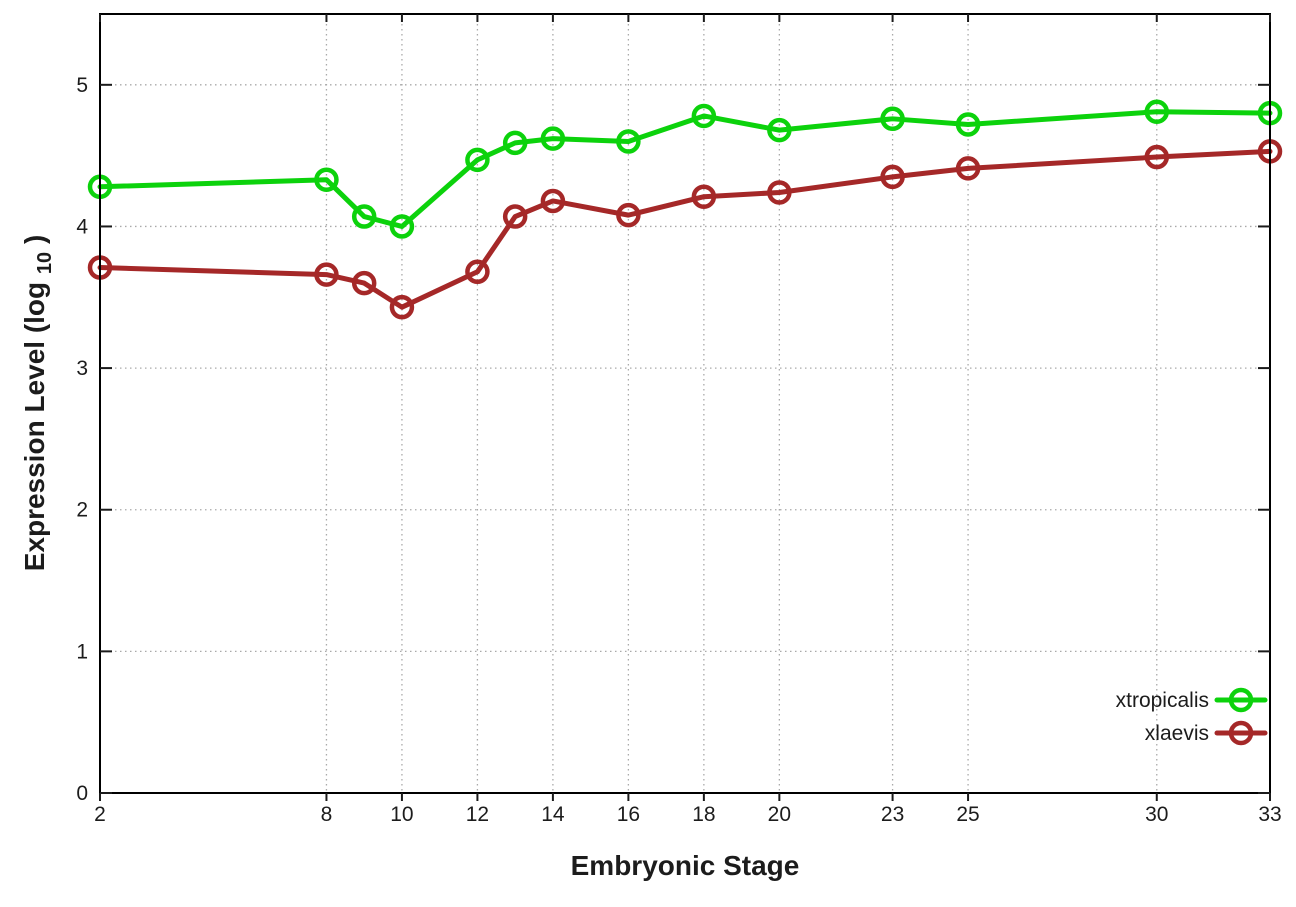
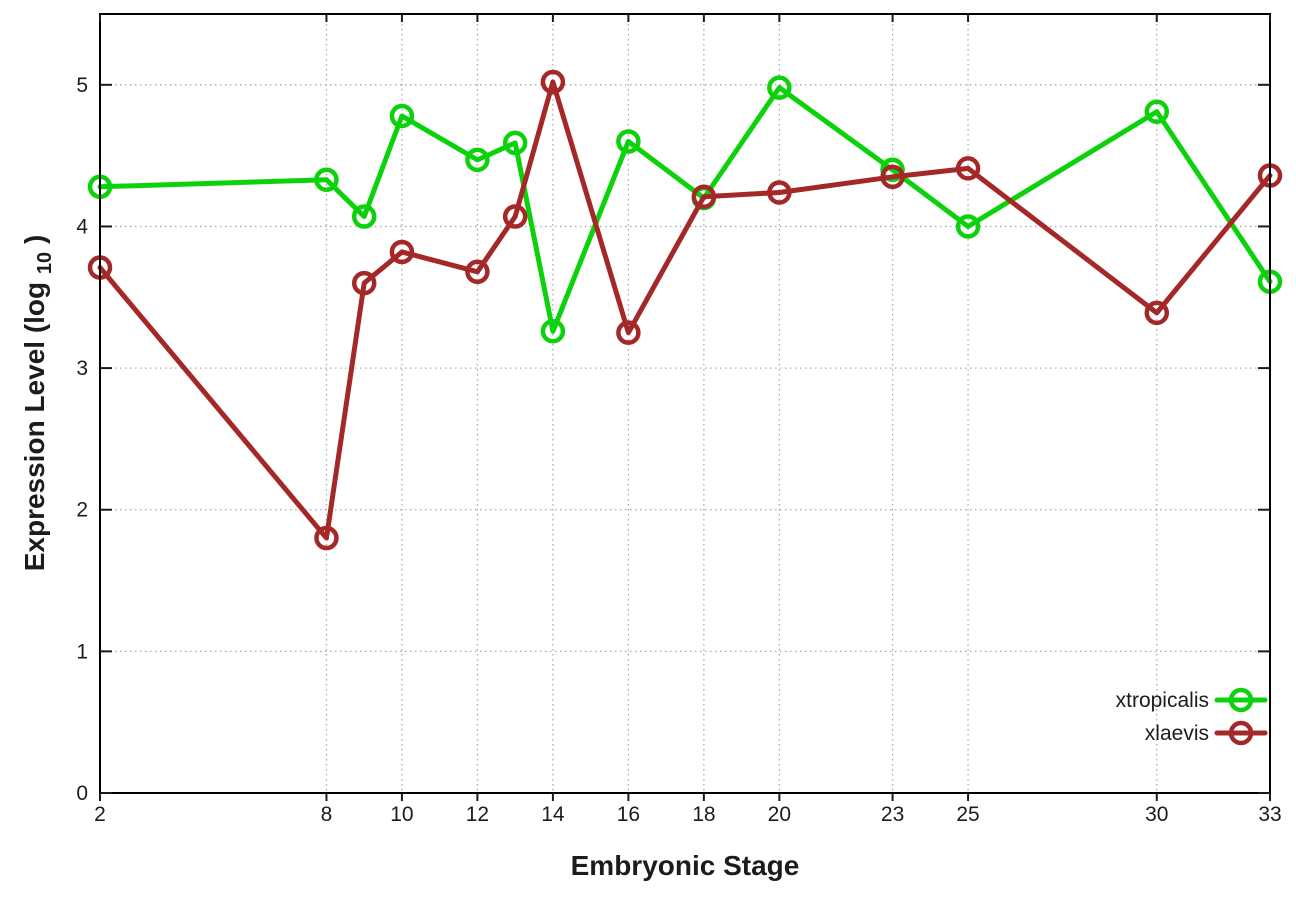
xlaevis/8: 3.66 -> 1.80
xtropicalis/10: 4.00 -> 4.78
xlaevis/10: 3.43 -> 3.82
xtropicalis/14: 4.62 -> 3.26
xlaevis/14: 4.18 -> 5.02
xlaevis/16: 4.08 -> 3.25
xtropicalis/18: 4.78 -> 4.20
xtropicalis/20: 4.68 -> 4.98
xtropicalis/23: 4.76 -> 4.40
xtropicalis/25: 4.72 -> 4.00
xlaevis/30: 4.49 -> 3.39
xtropicalis/33: 4.80 -> 3.61
xlaevis/33: 4.53 -> 4.36
